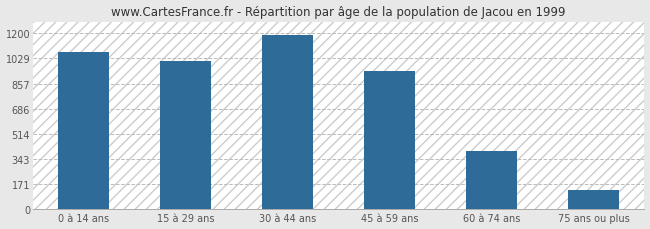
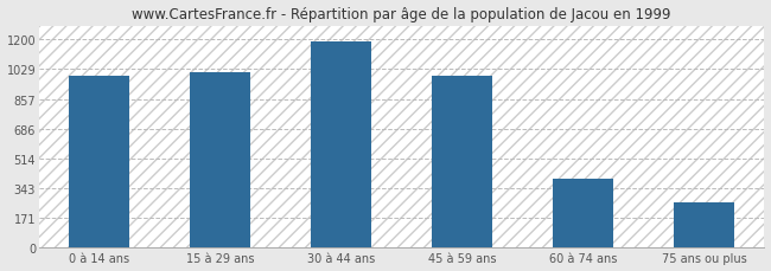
0 à 14 ans: 1080 -> 990
45 à 59 ans: 940 -> 990
75 ans ou plus: 130 -> 260
